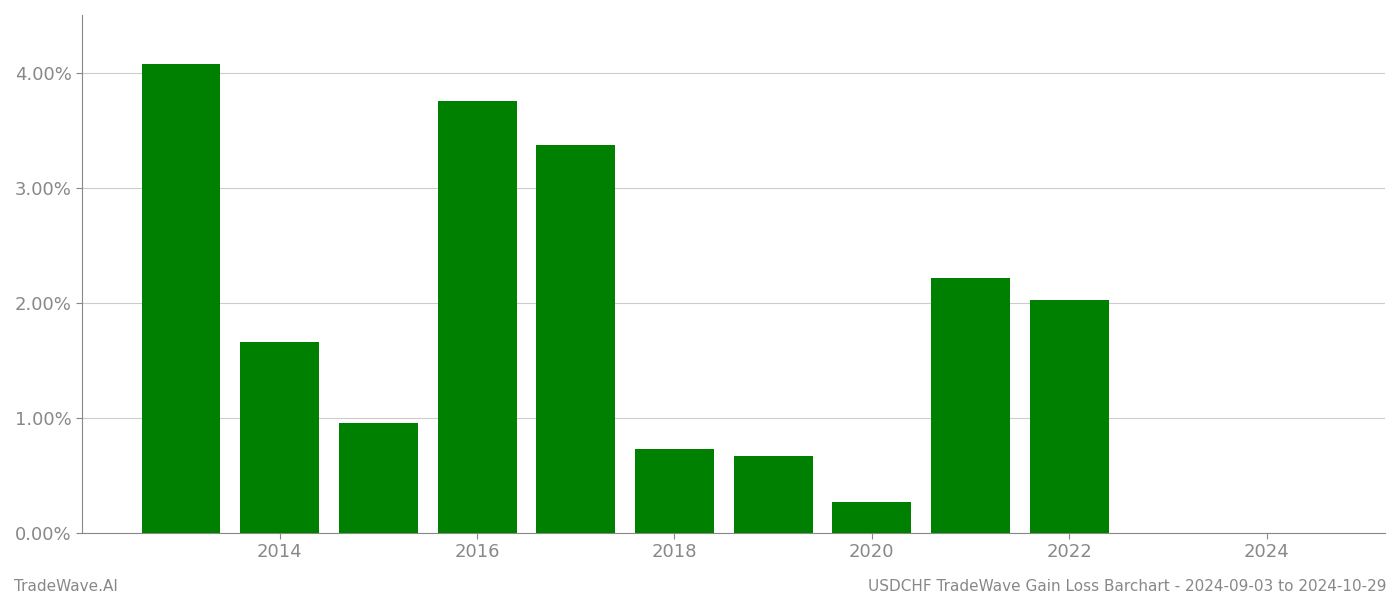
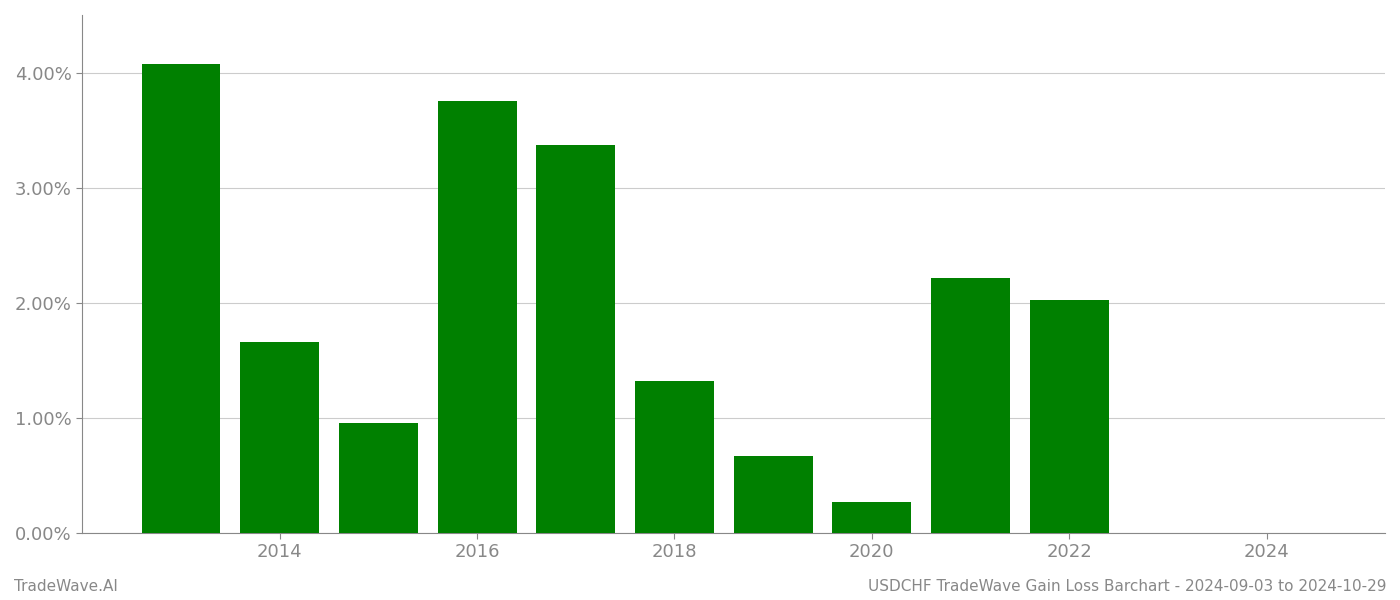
2018: 0.73% -> 1.32%
